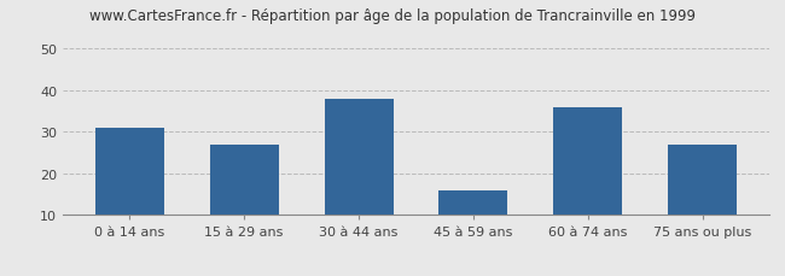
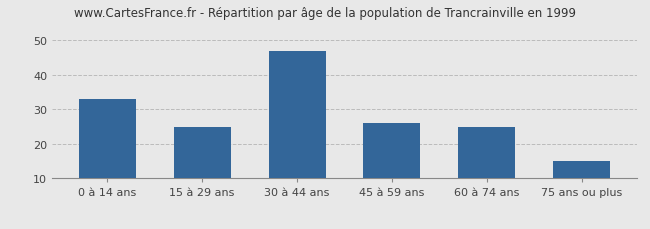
0 à 14 ans: 31 -> 33
15 à 29 ans: 27 -> 25
30 à 44 ans: 38 -> 47
45 à 59 ans: 16 -> 26
60 à 74 ans: 36 -> 25
75 ans ou plus: 27 -> 15
